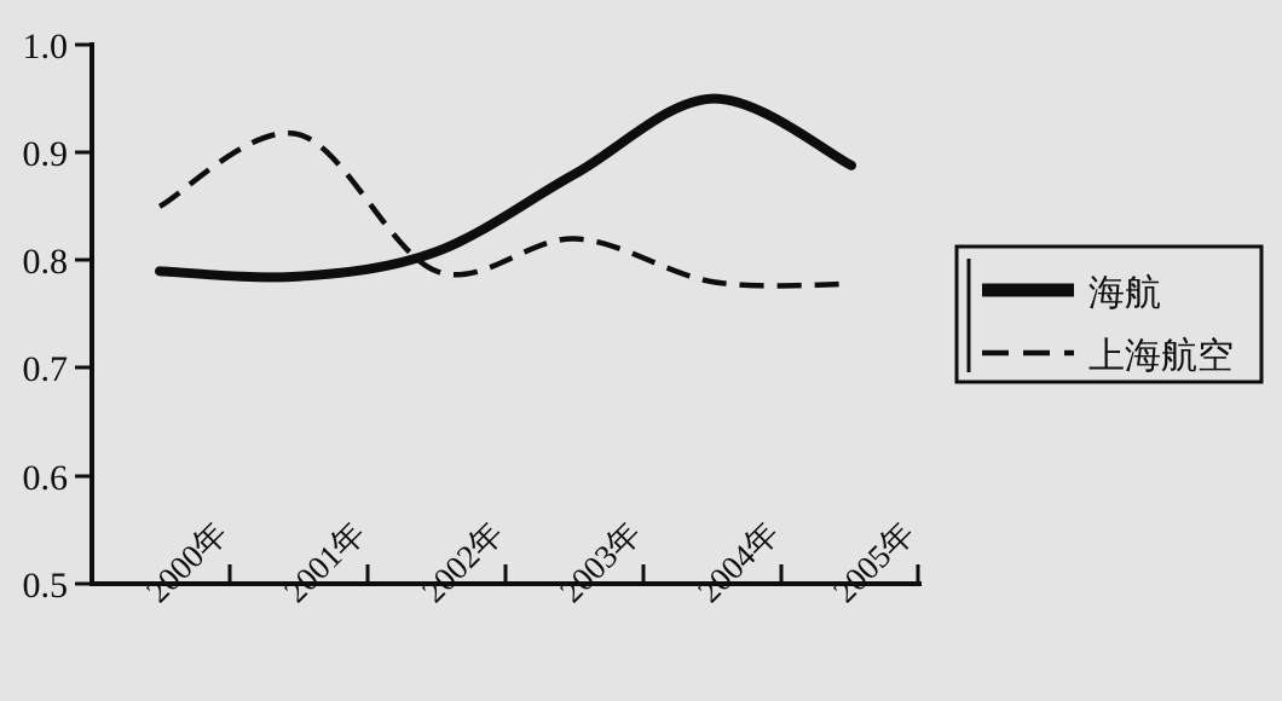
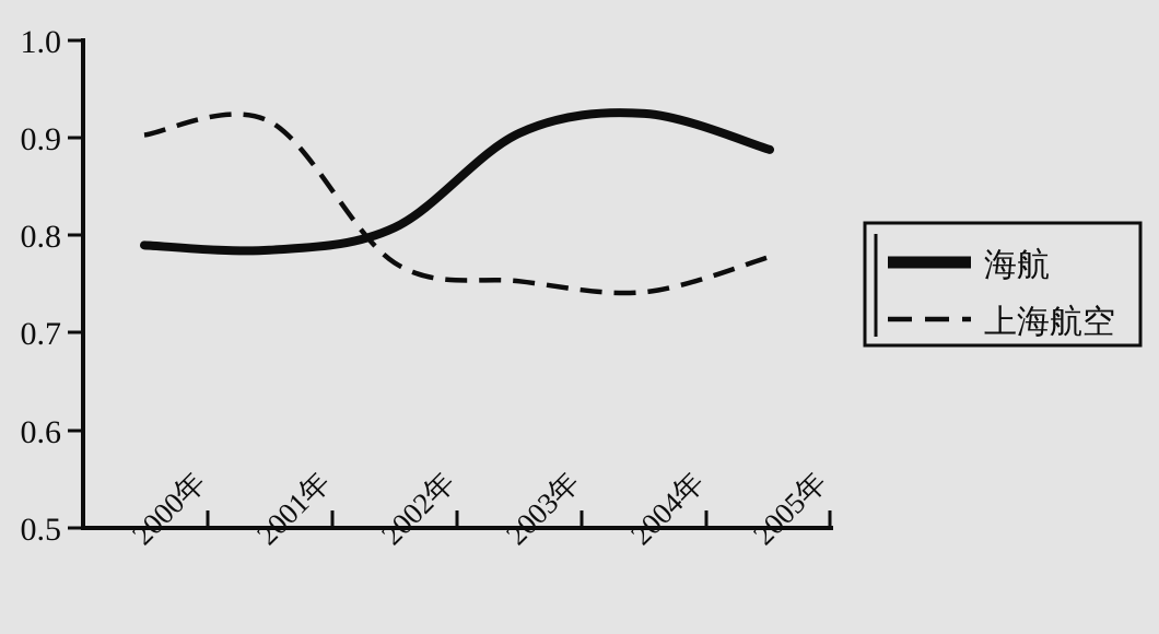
上海航空/2000年: 0.85 -> 0.90
上海航空/2002年: 0.79 -> 0.77
海航/2003年: 0.88 -> 0.91
上海航空/2003年: 0.82 -> 0.75
海航/2004年: 0.95 -> 0.93
上海航空/2004年: 0.78 -> 0.74
